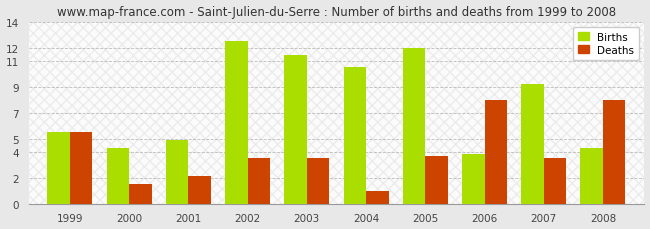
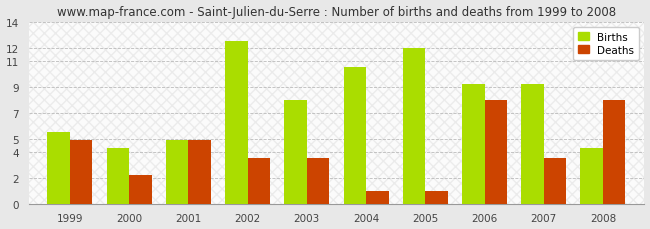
Deaths/1999: 5.5 -> 4.9
Deaths/2000: 1.5 -> 2.2
Deaths/2001: 2.1 -> 4.9
Births/2003: 11.4 -> 8.0
Deaths/2005: 3.7 -> 1.0
Births/2006: 3.8 -> 9.2
